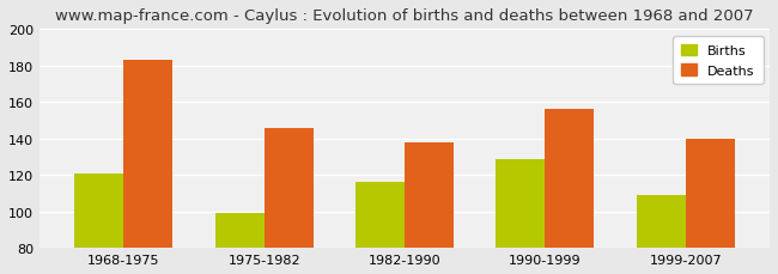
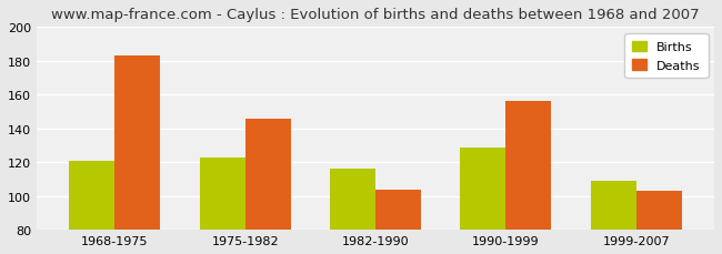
Births/1975-1982: 99 -> 123
Deaths/1982-1990: 138 -> 104
Deaths/1999-2007: 140 -> 103
